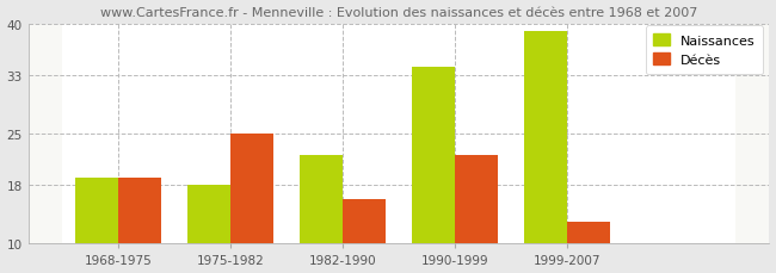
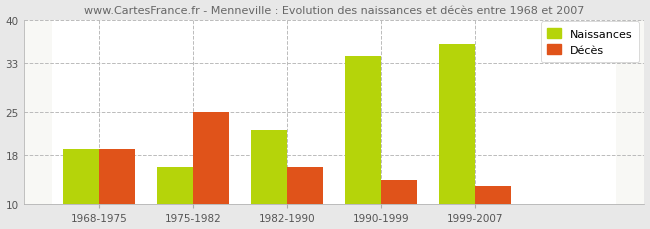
Naissances/1975-1982: 18 -> 16
Décès/1990-1999: 22 -> 14
Naissances/1999-2007: 39 -> 36
